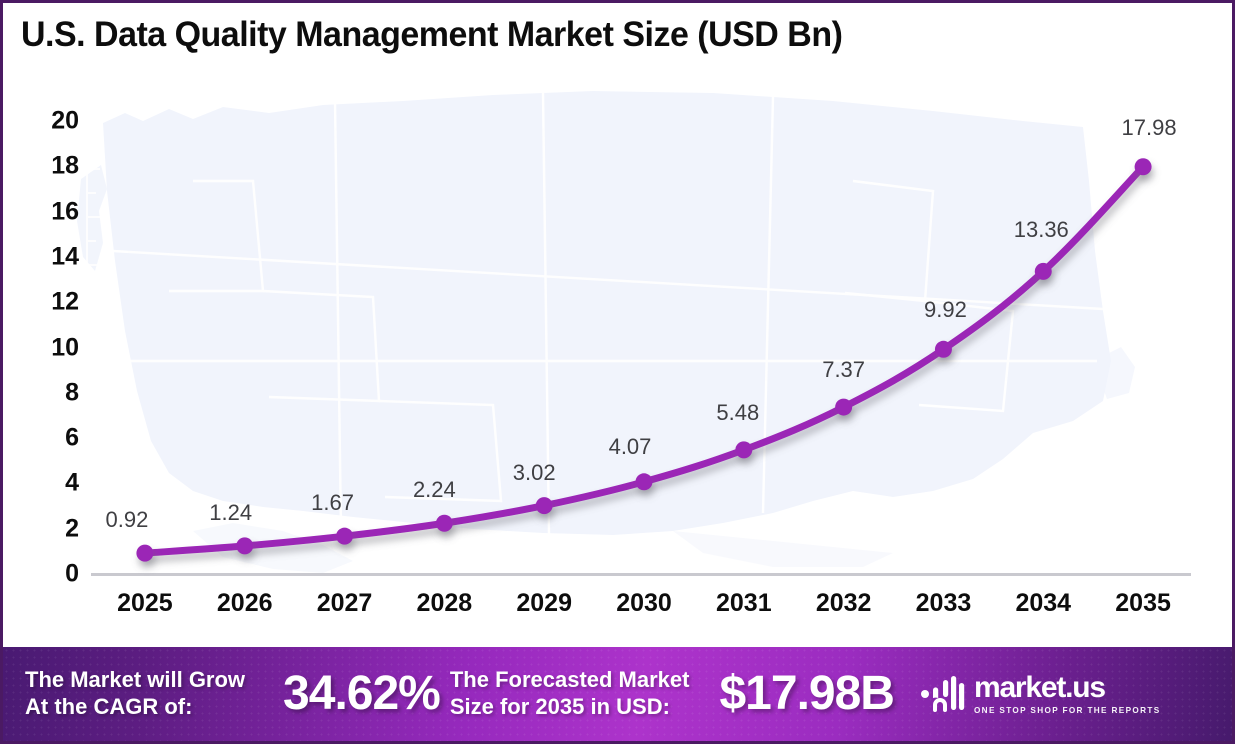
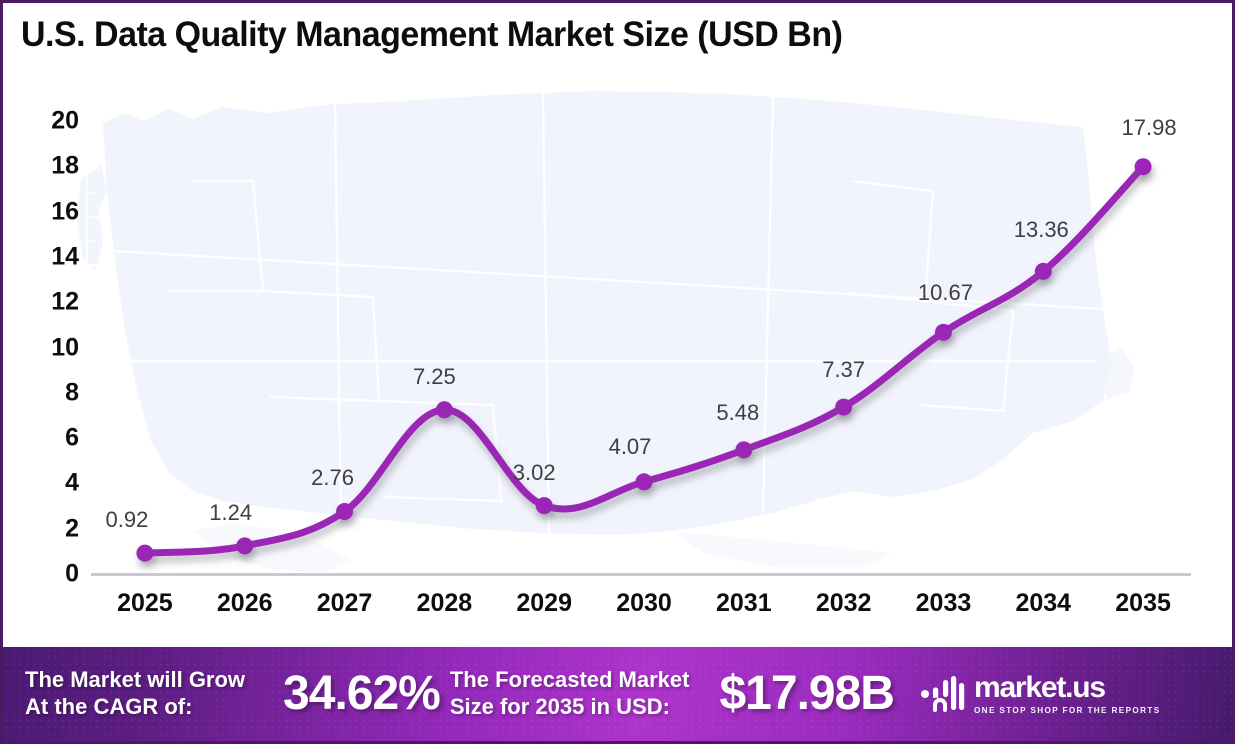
2027: 1.67 -> 2.76
2028: 2.24 -> 7.25
2033: 9.92 -> 10.67
